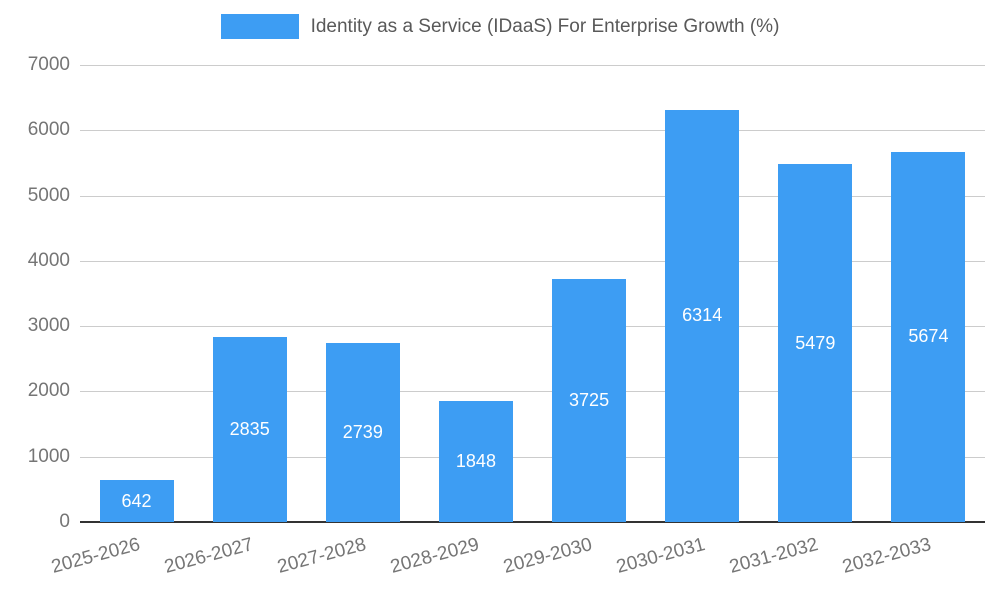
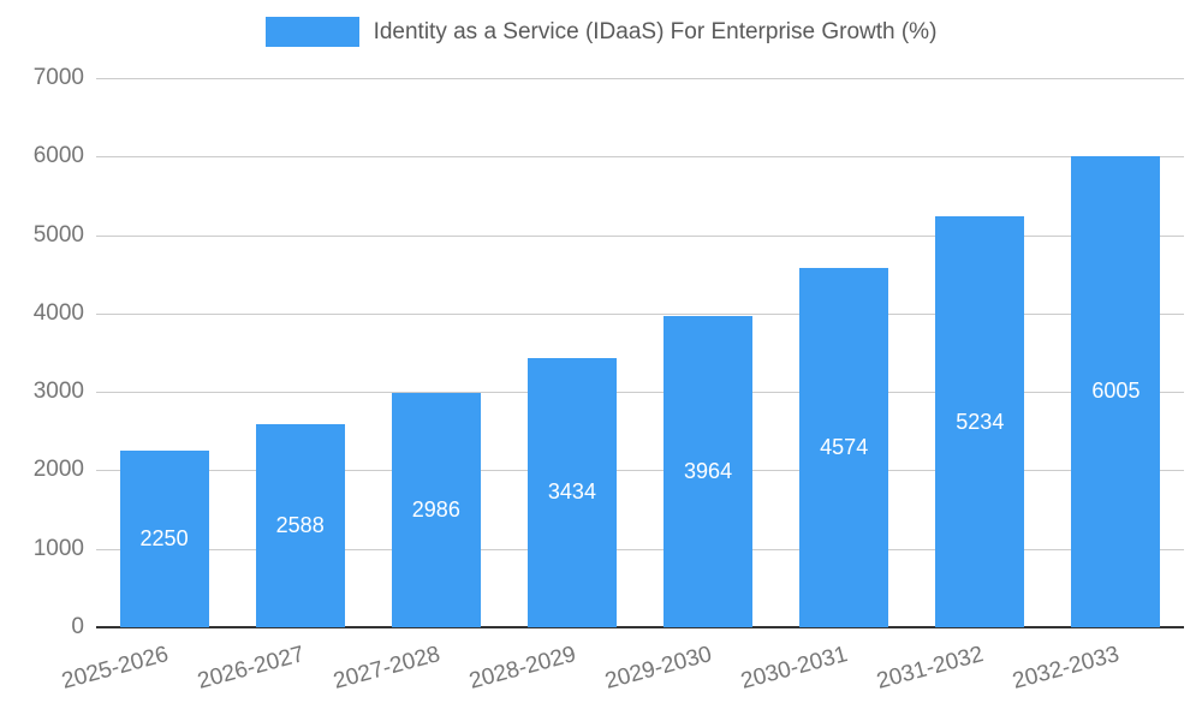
2025-2026: 642 -> 2250
2026-2027: 2835 -> 2588
2027-2028: 2739 -> 2986
2028-2029: 1848 -> 3434
2029-2030: 3725 -> 3964
2030-2031: 6314 -> 4574
2031-2032: 5479 -> 5234
2032-2033: 5674 -> 6005
